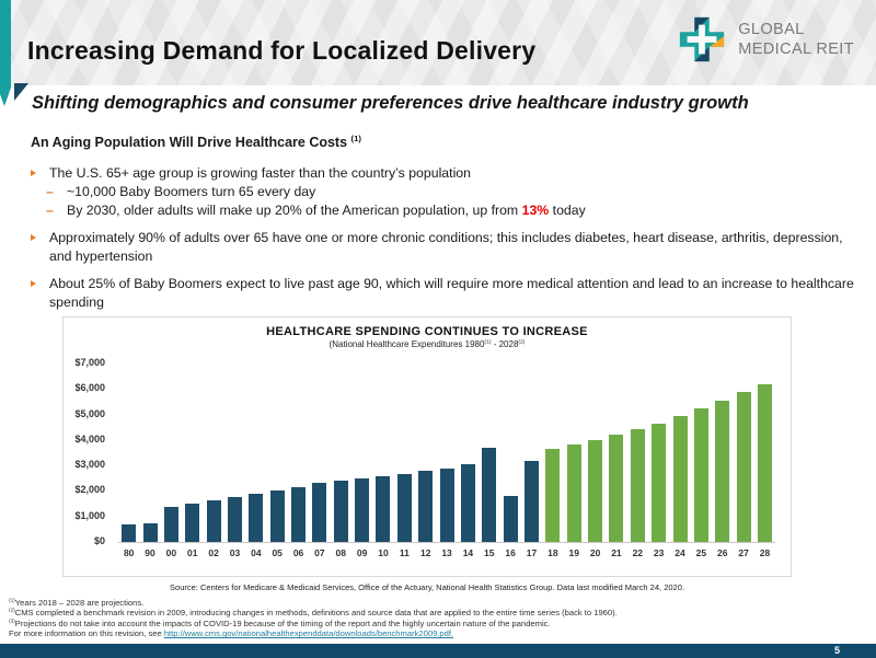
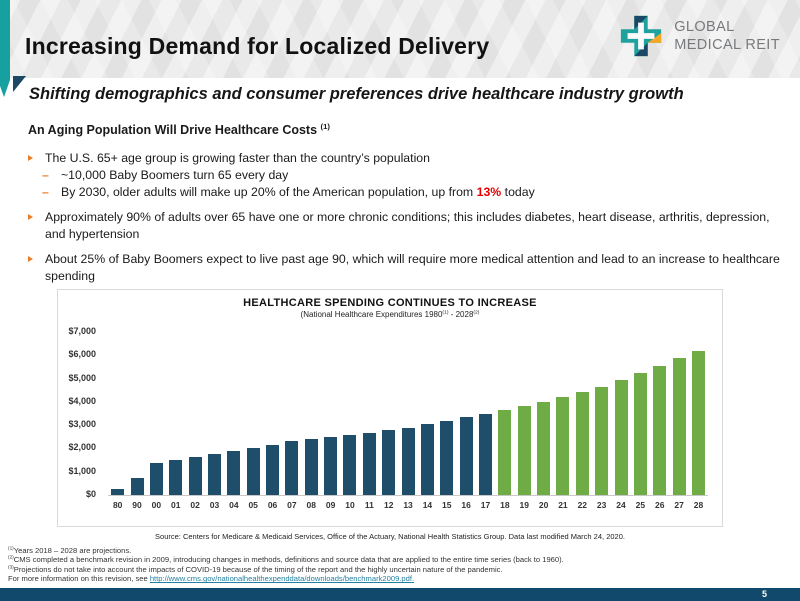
80: $700 -> $300
15: $3700 -> $3200
16: $1800 -> $3400
17: $3200 -> $3500
